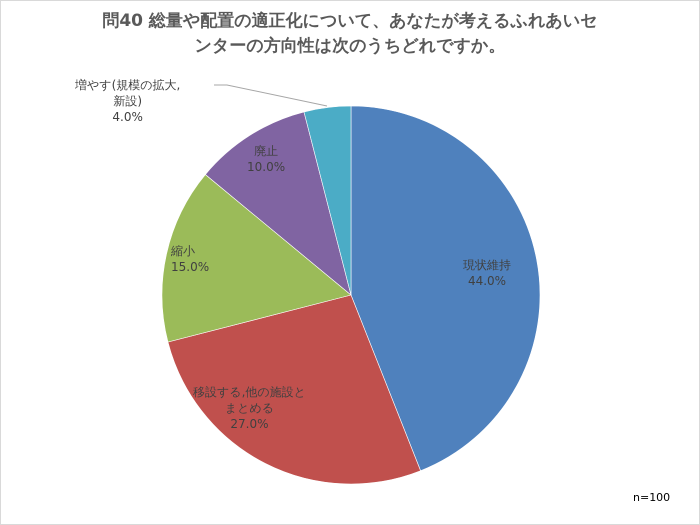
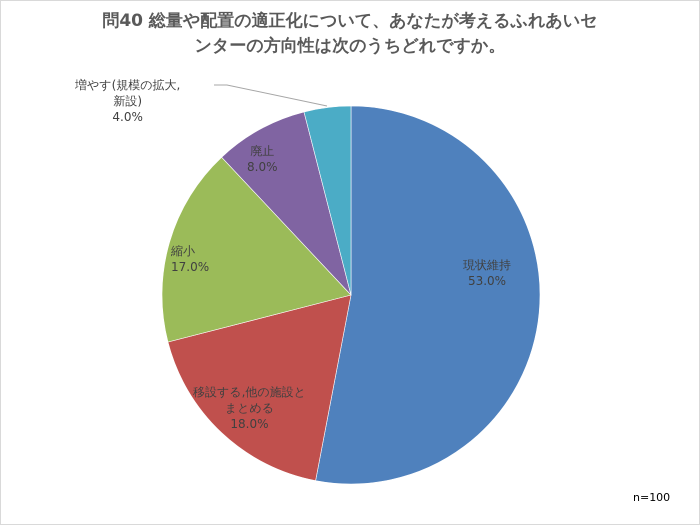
現状維持: 44.0% -> 53.0%
移設する,他の施設とまとめる: 27.0% -> 18.0%
縮小: 15.0% -> 17.0%
廃止: 10.0% -> 8.0%
